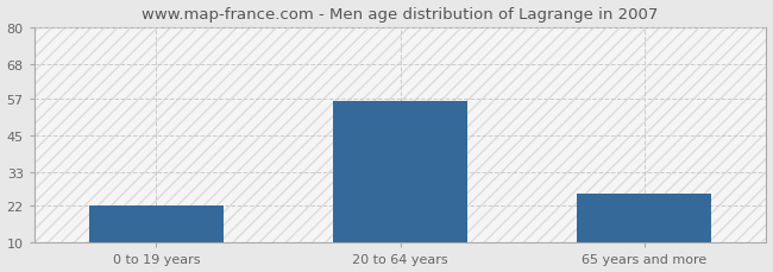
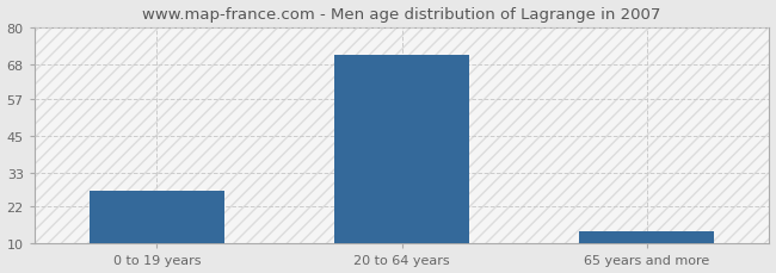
0 to 19 years: 22 -> 27
20 to 64 years: 56 -> 71
65 years and more: 26 -> 14
